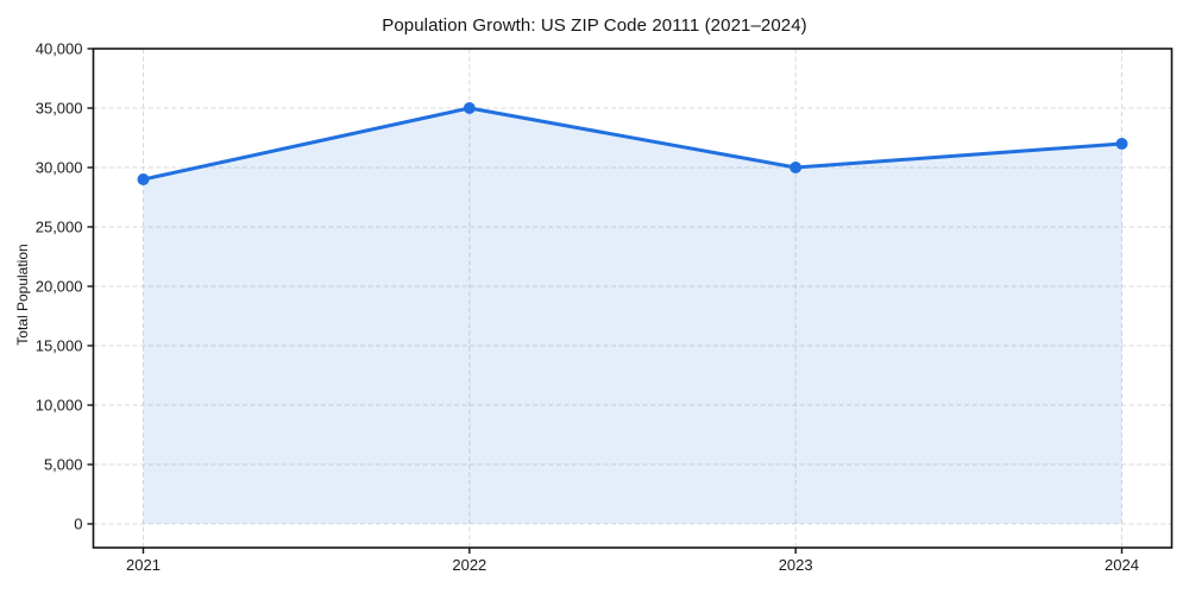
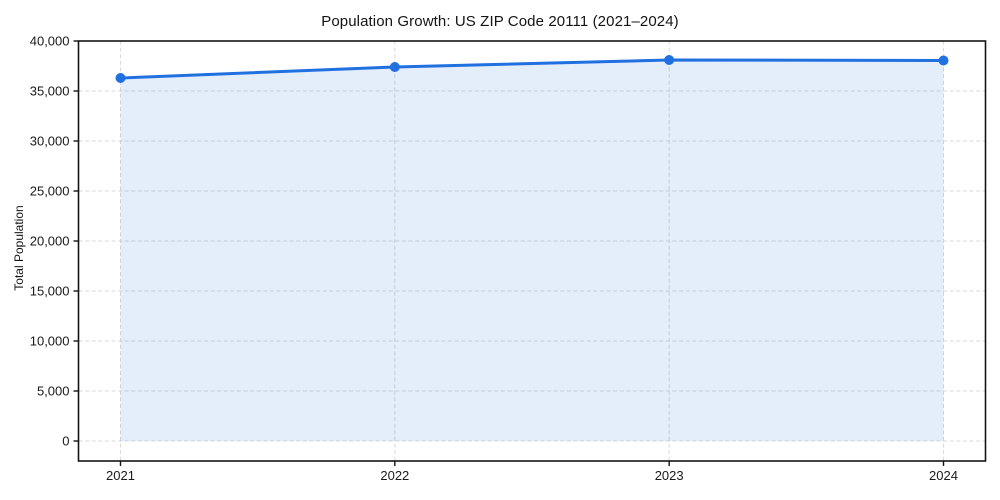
2021: 29000 -> 36000
2022: 35000 -> 37000
2023: 30000 -> 38000
2024: 32000 -> 38000
